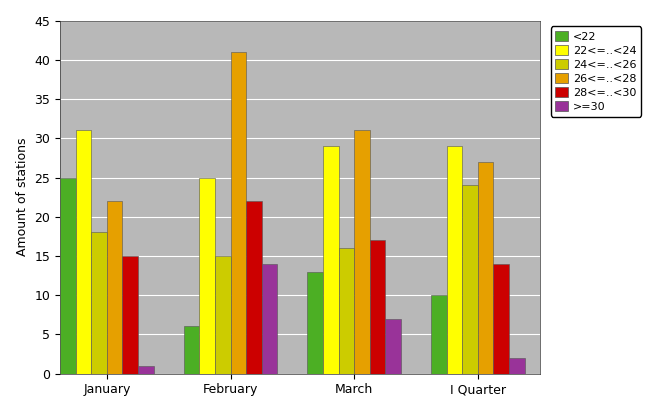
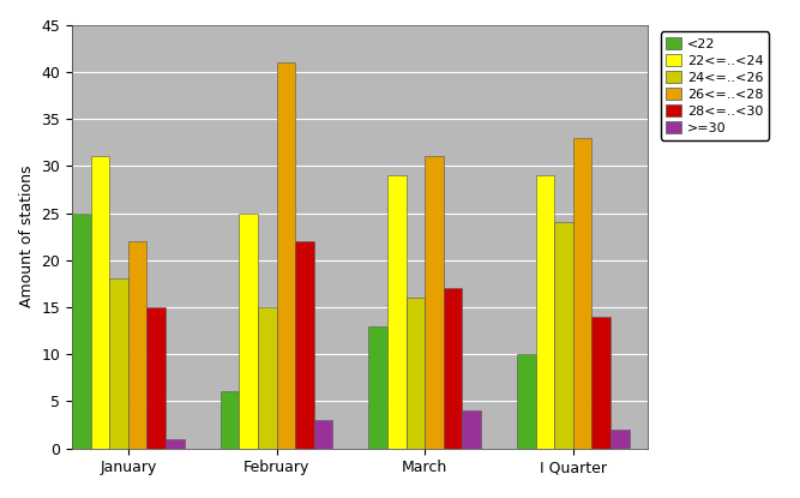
>=30/February: 14 -> 3
>=30/March: 7 -> 4
26<=..<28/I Quarter: 27 -> 33
